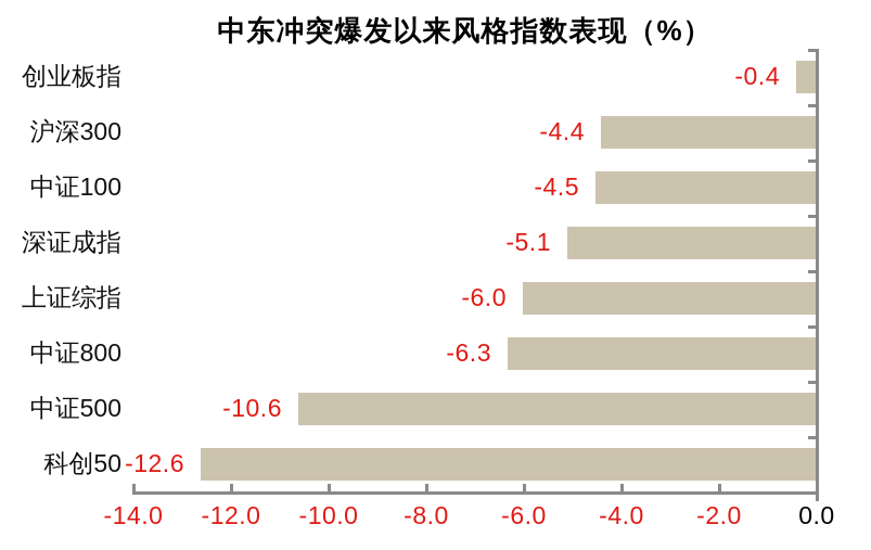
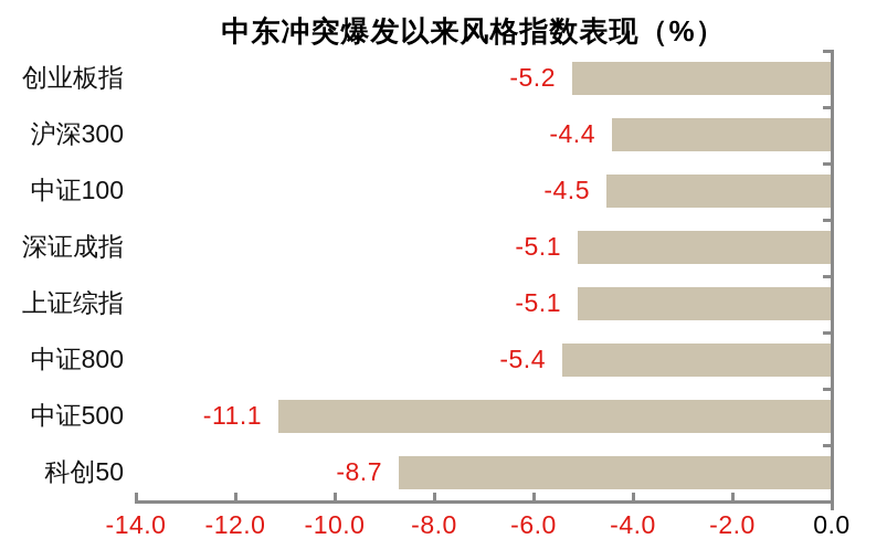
创业板指: -0.4 -> -5.2
上证综指: -6.0 -> -5.1
中证800: -6.3 -> -5.4
中证500: -10.6 -> -11.1
科创50: -12.6 -> -8.7
